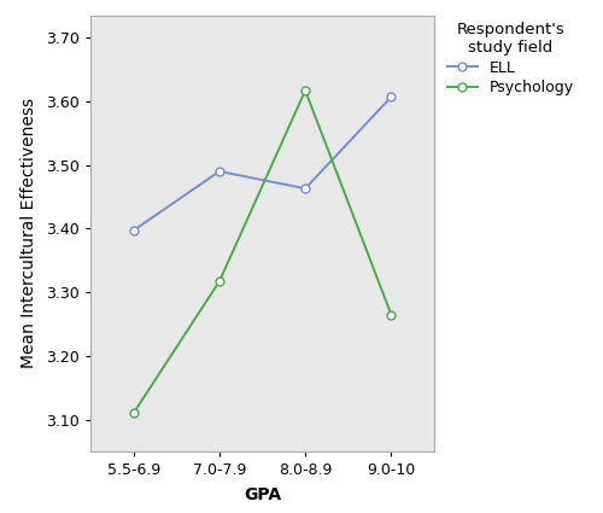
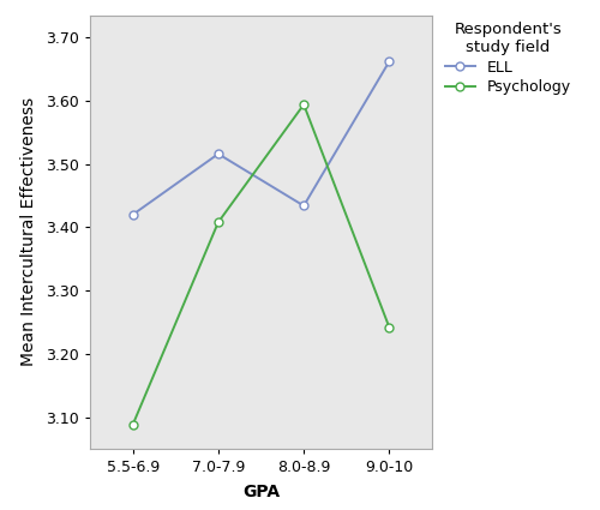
ELL/5.5-6.9: 3.397 -> 3.420
Psychology/5.5-6.9: 3.110 -> 3.088
ELL/7.0-7.9: 3.490 -> 3.516
Psychology/7.0-7.9: 3.317 -> 3.408
ELL/8.0-8.9: 3.463 -> 3.434
Psychology/8.0-8.9: 3.617 -> 3.594
ELL/9.0-10: 3.607 -> 3.662
Psychology/9.0-10: 3.265 -> 3.242
